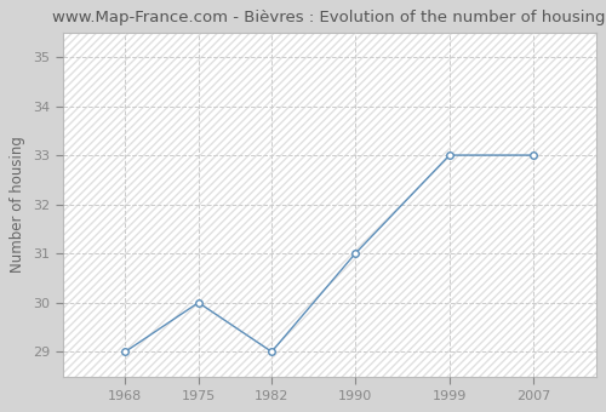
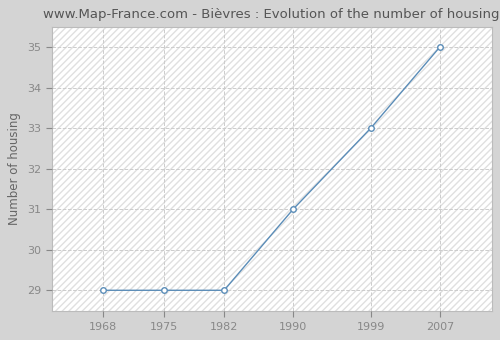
1975: 30 -> 29
2007: 33 -> 35
